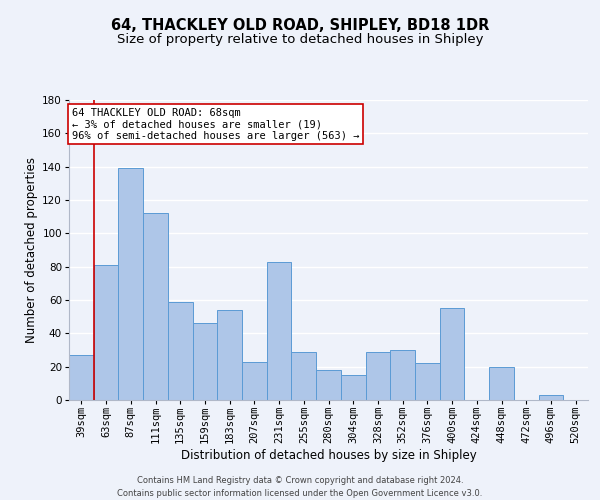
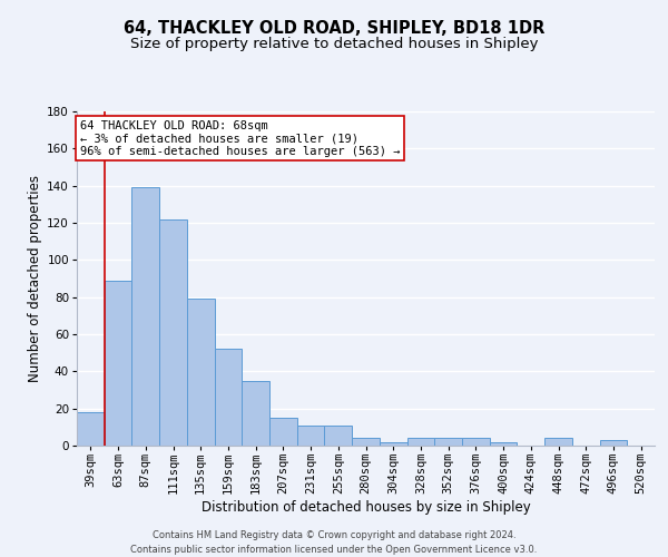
39sqm: 27 -> 18
63sqm: 81 -> 89
111sqm: 112 -> 122
135sqm: 59 -> 79
159sqm: 46 -> 52
183sqm: 54 -> 35
207sqm: 23 -> 15
231sqm: 83 -> 11
255sqm: 29 -> 11
280sqm: 18 -> 4
304sqm: 15 -> 2
328sqm: 29 -> 4
352sqm: 30 -> 4
376sqm: 22 -> 4
400sqm: 55 -> 2
448sqm: 20 -> 4
